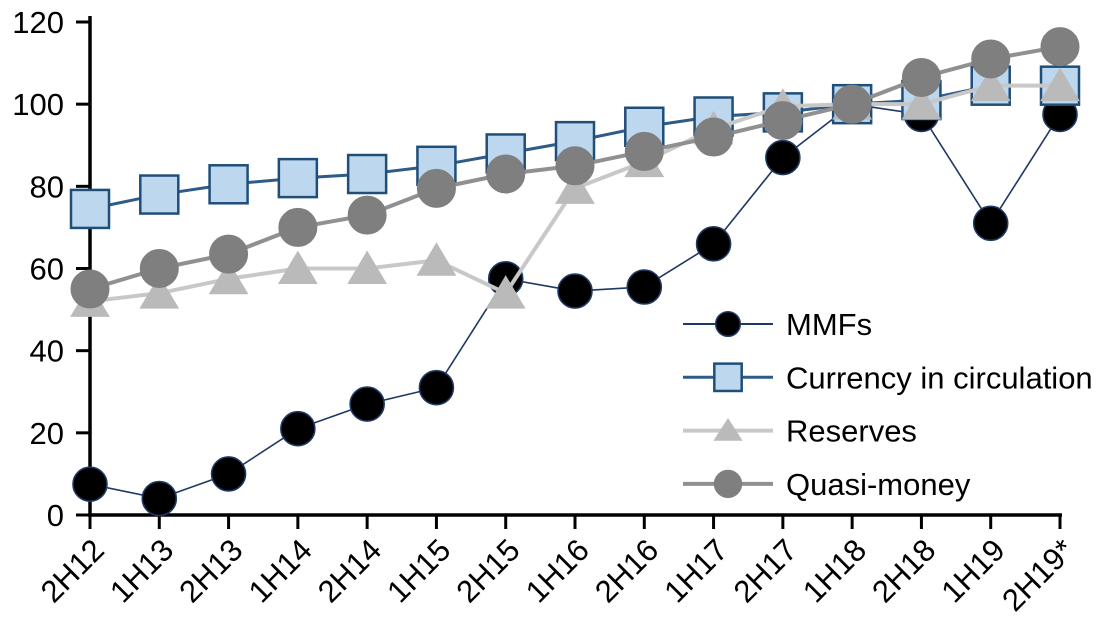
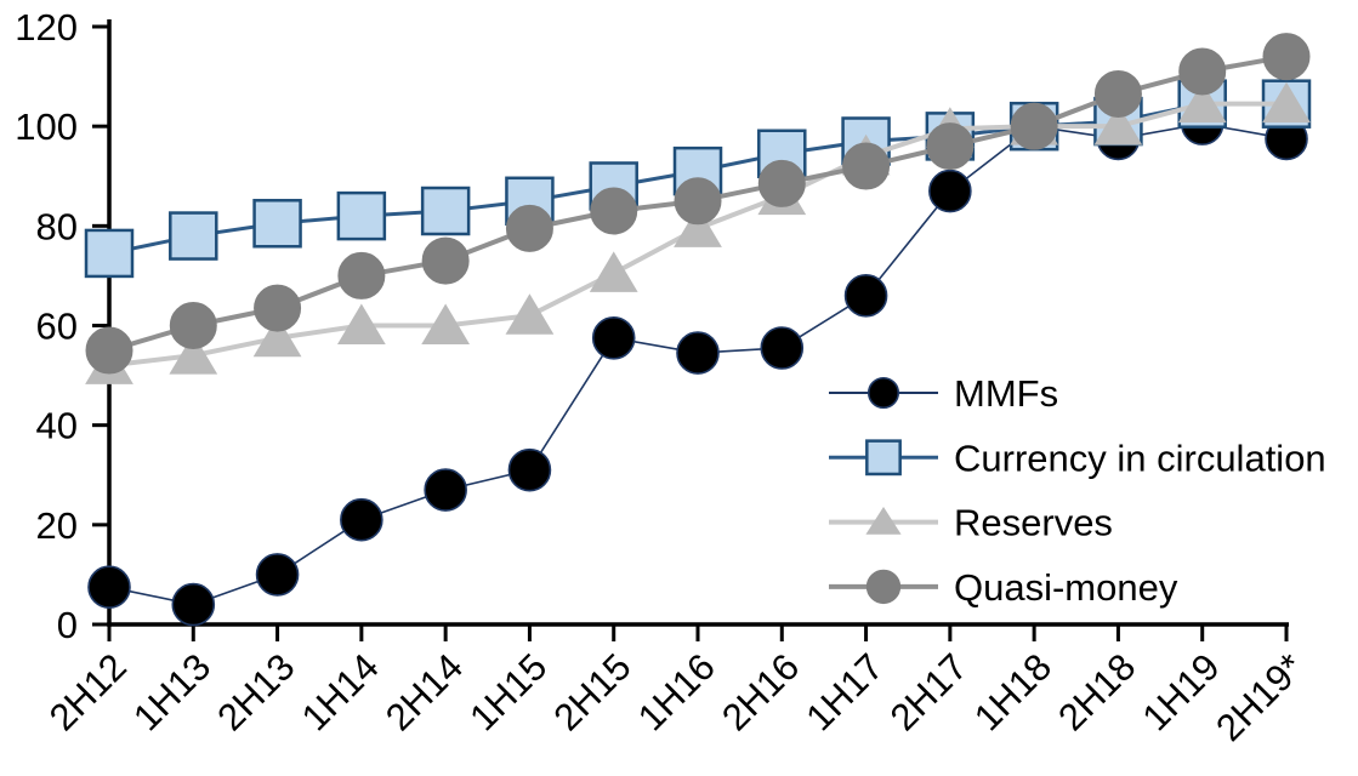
Reserves/2H15: 54 -> 70
MMFs/1H19: 71 -> 100
